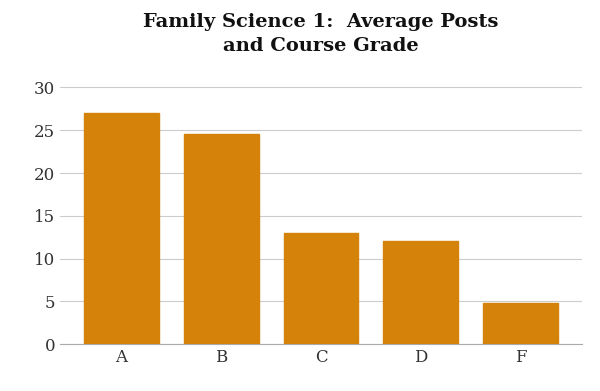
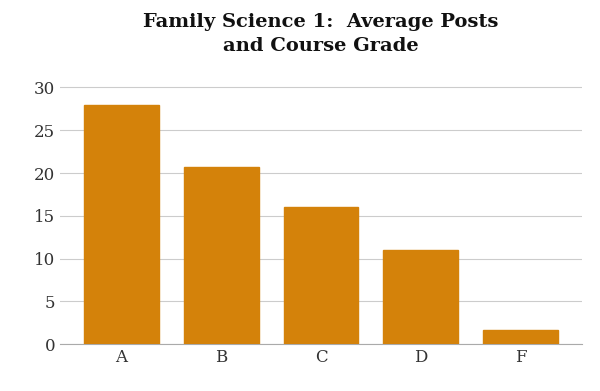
A: 27.0 -> 28.0
B: 24.6 -> 20.7
C: 13.0 -> 16.0
D: 12.0 -> 11.0
F: 4.8 -> 1.6
